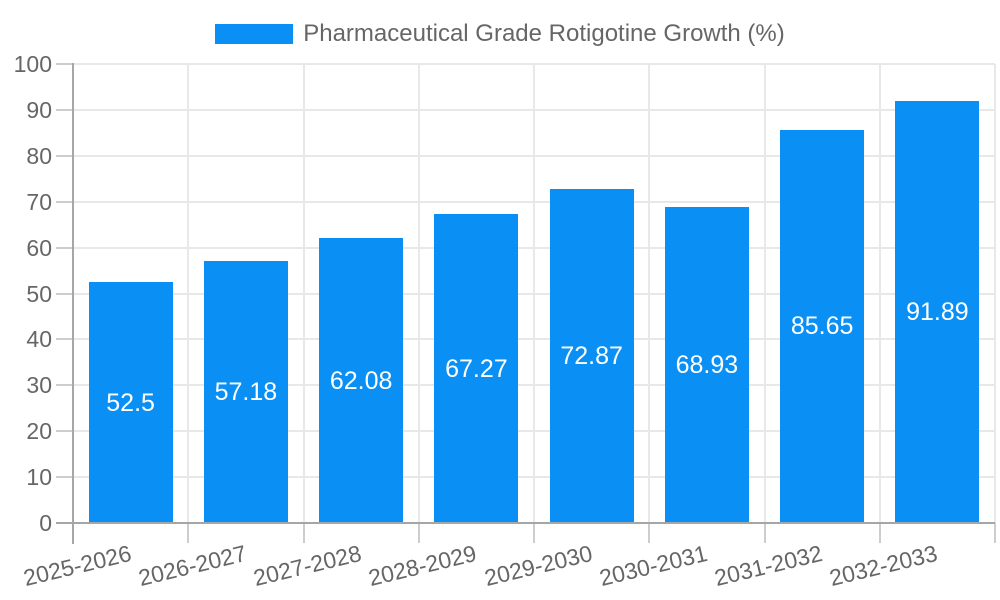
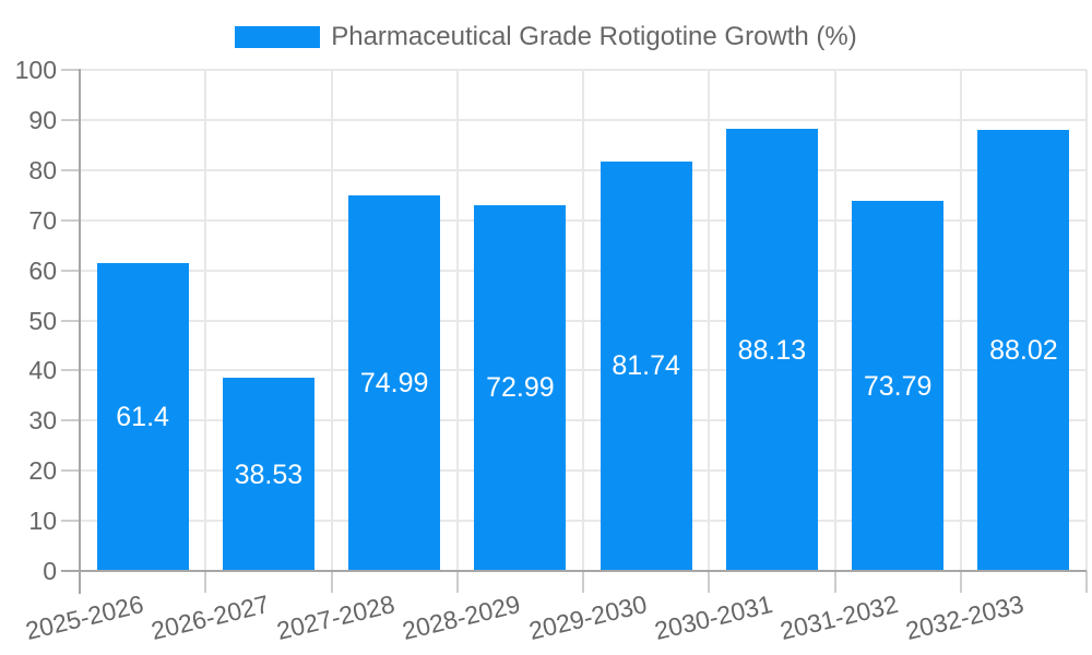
2025-2026: 52.5 -> 61.4
2026-2027: 57.18 -> 38.53
2027-2028: 62.08 -> 74.99
2028-2029: 67.27 -> 72.99
2029-2030: 72.87 -> 81.74
2030-2031: 68.93 -> 88.13
2031-2032: 85.65 -> 73.79
2032-2033: 91.89 -> 88.02
